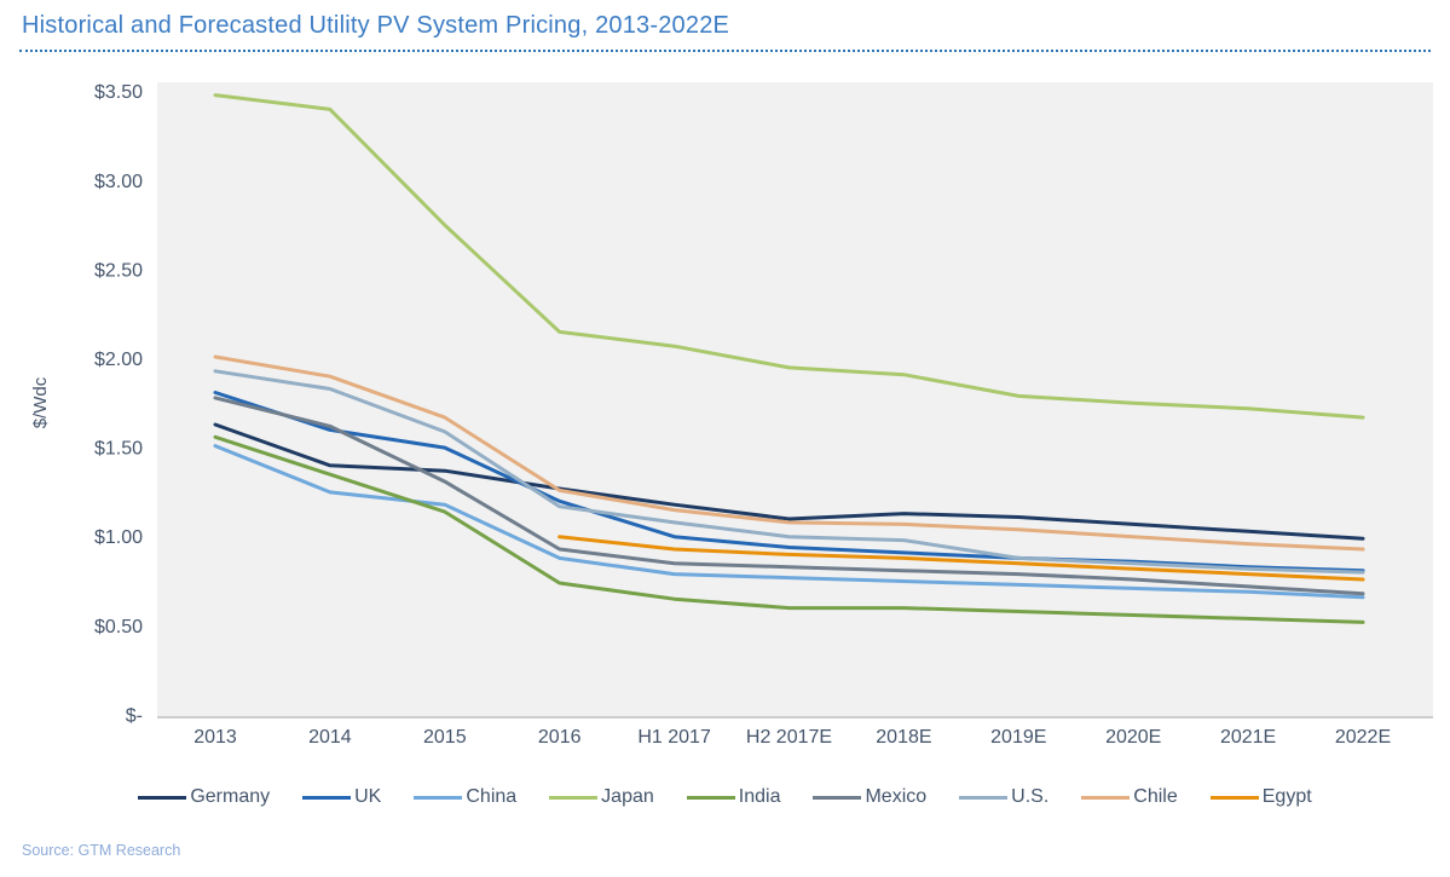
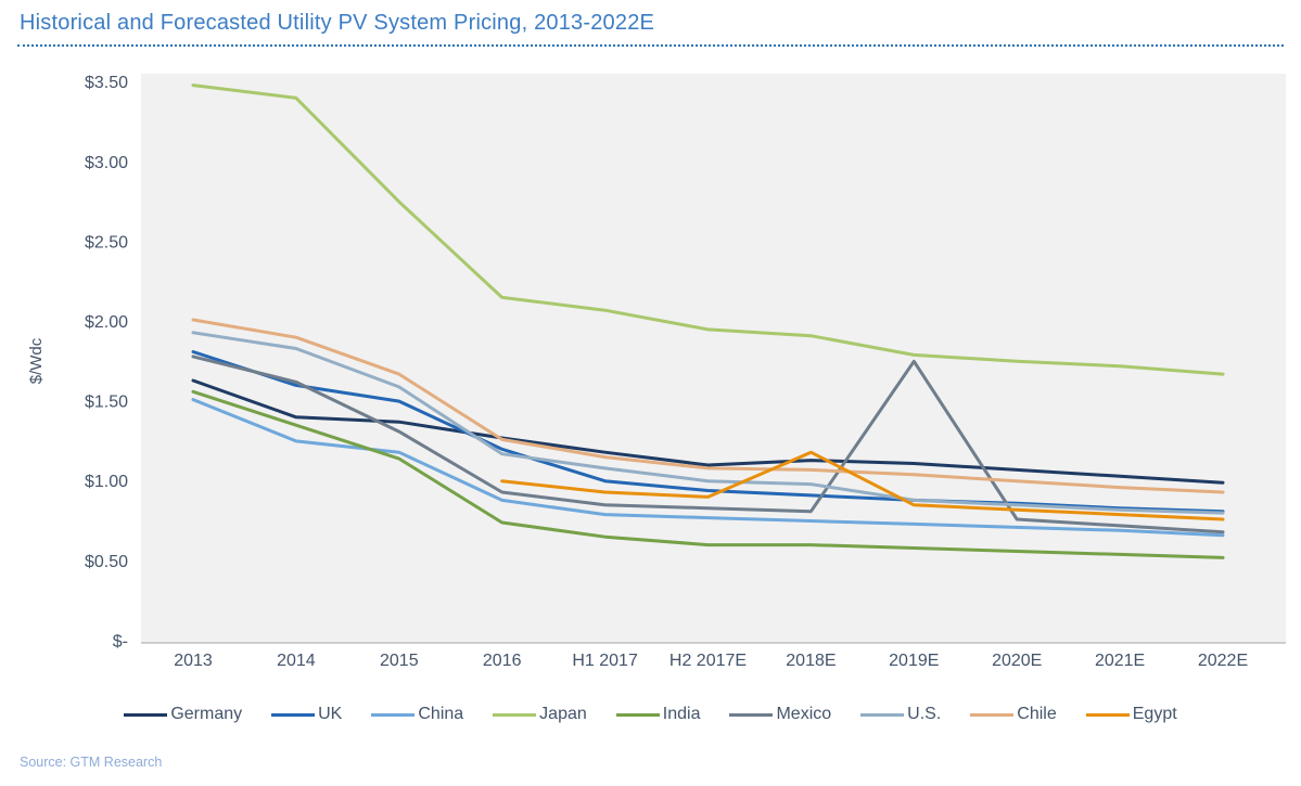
Egypt/2018E: $0.88 -> $1.18
Mexico/2019E: $0.79 -> $1.75
